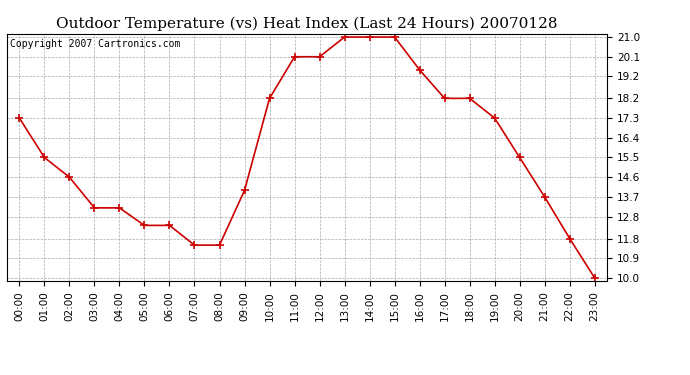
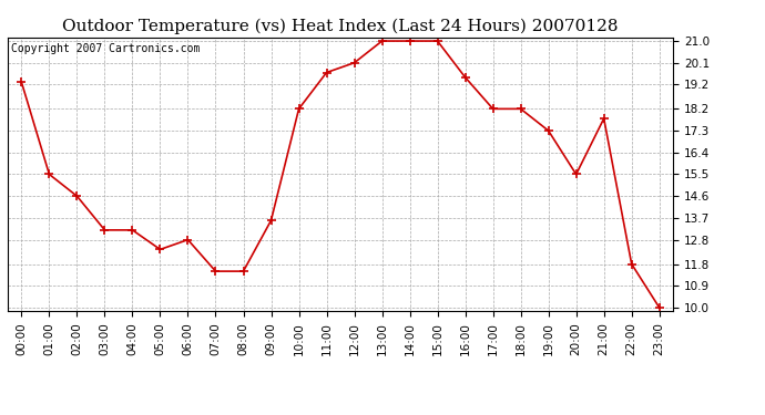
00:00: 17.3 -> 19.3
06:00: 12.4 -> 12.8
09:00: 14.0 -> 13.6
11:00: 20.1 -> 19.7
21:00: 13.7 -> 17.8
